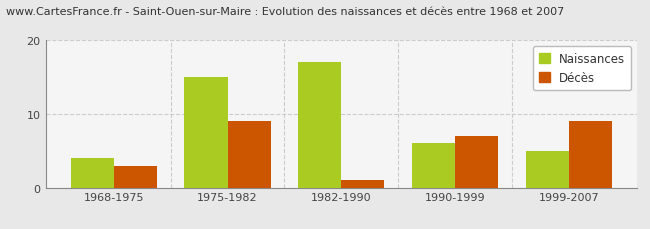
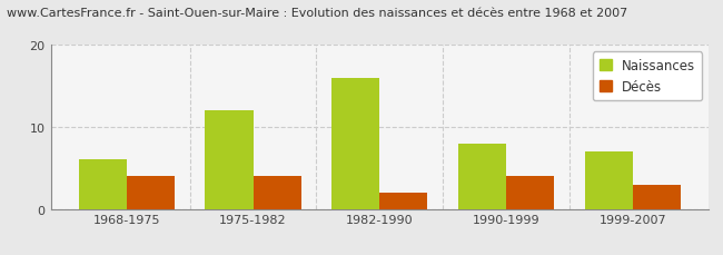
Naissances/1968-1975: 4 -> 6
Décès/1968-1975: 3 -> 4
Naissances/1975-1982: 15 -> 12
Décès/1975-1982: 9 -> 4
Naissances/1982-1990: 17 -> 16
Décès/1982-1990: 1 -> 2
Naissances/1990-1999: 6 -> 8
Décès/1990-1999: 7 -> 4
Naissances/1999-2007: 5 -> 7
Décès/1999-2007: 9 -> 3
